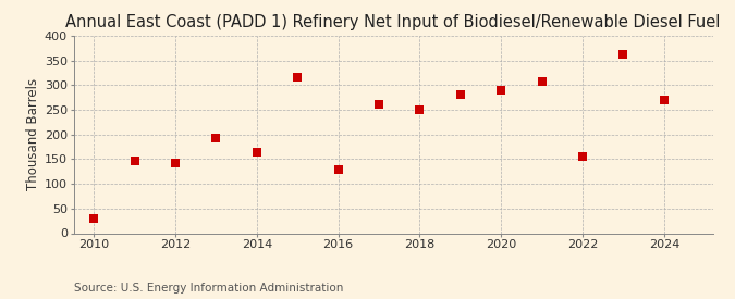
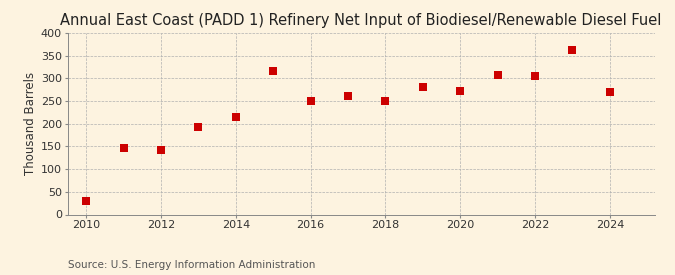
2014: 165 -> 215
2016: 130 -> 250
2020: 290 -> 273
2022: 155 -> 305
